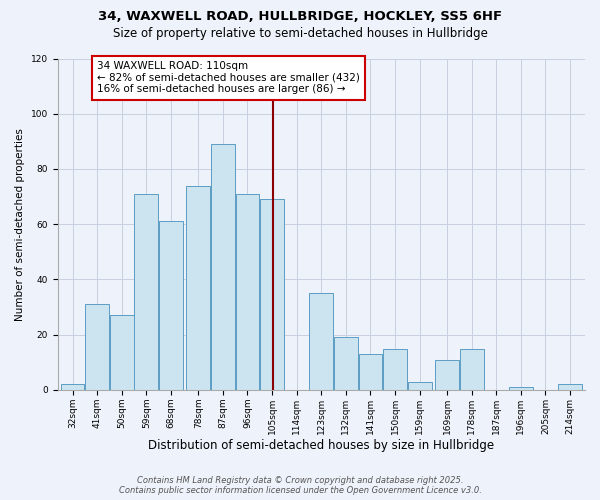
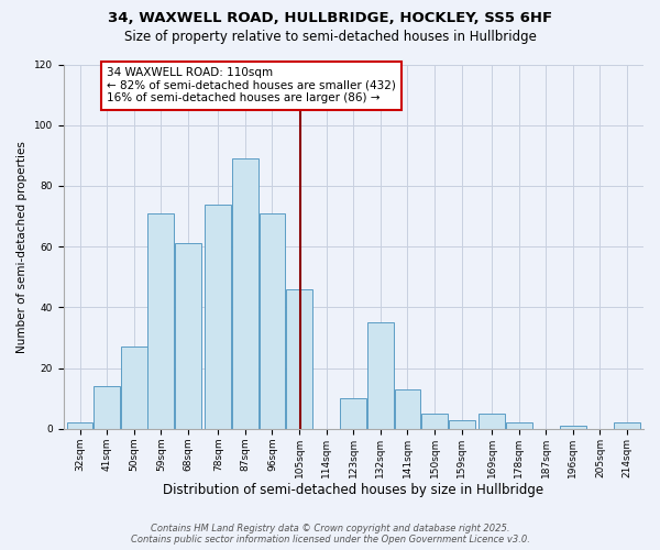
41sqm: 31 -> 14
105sqm: 69 -> 46
123sqm: 35 -> 10
132sqm: 19 -> 35
150sqm: 15 -> 5
169sqm: 11 -> 5
178sqm: 15 -> 2
